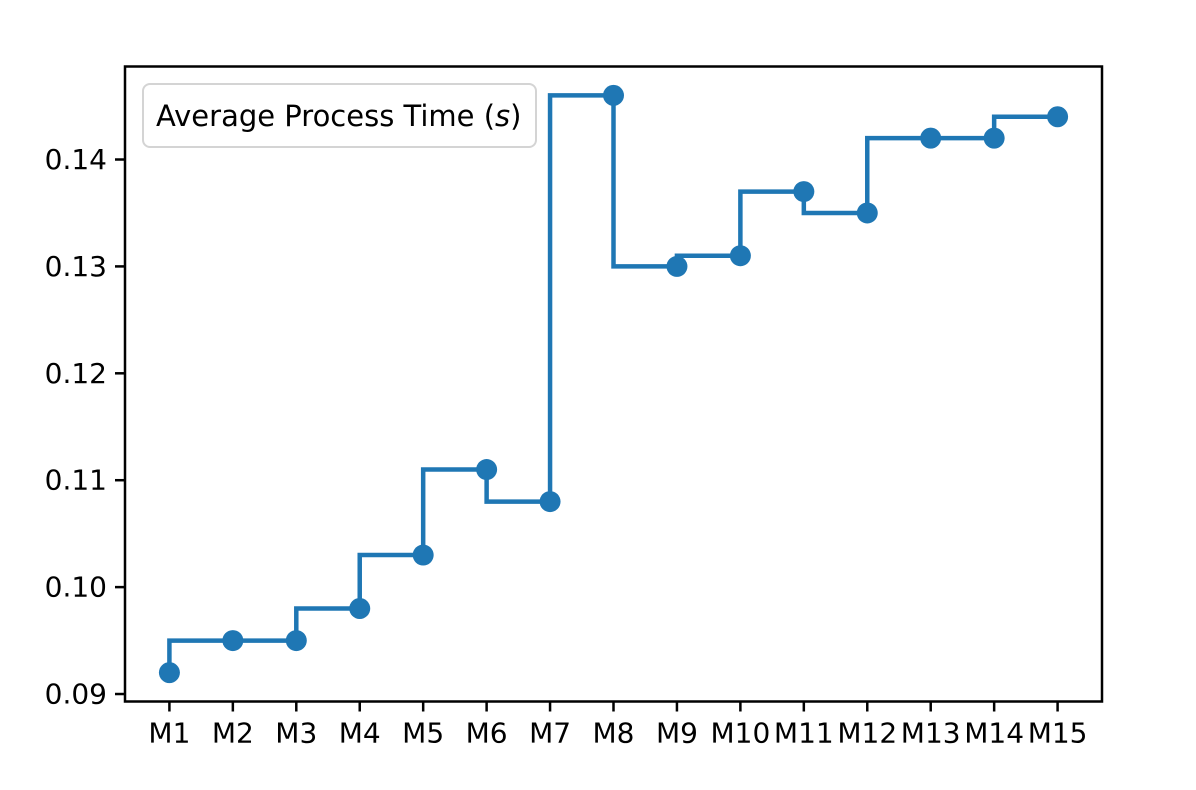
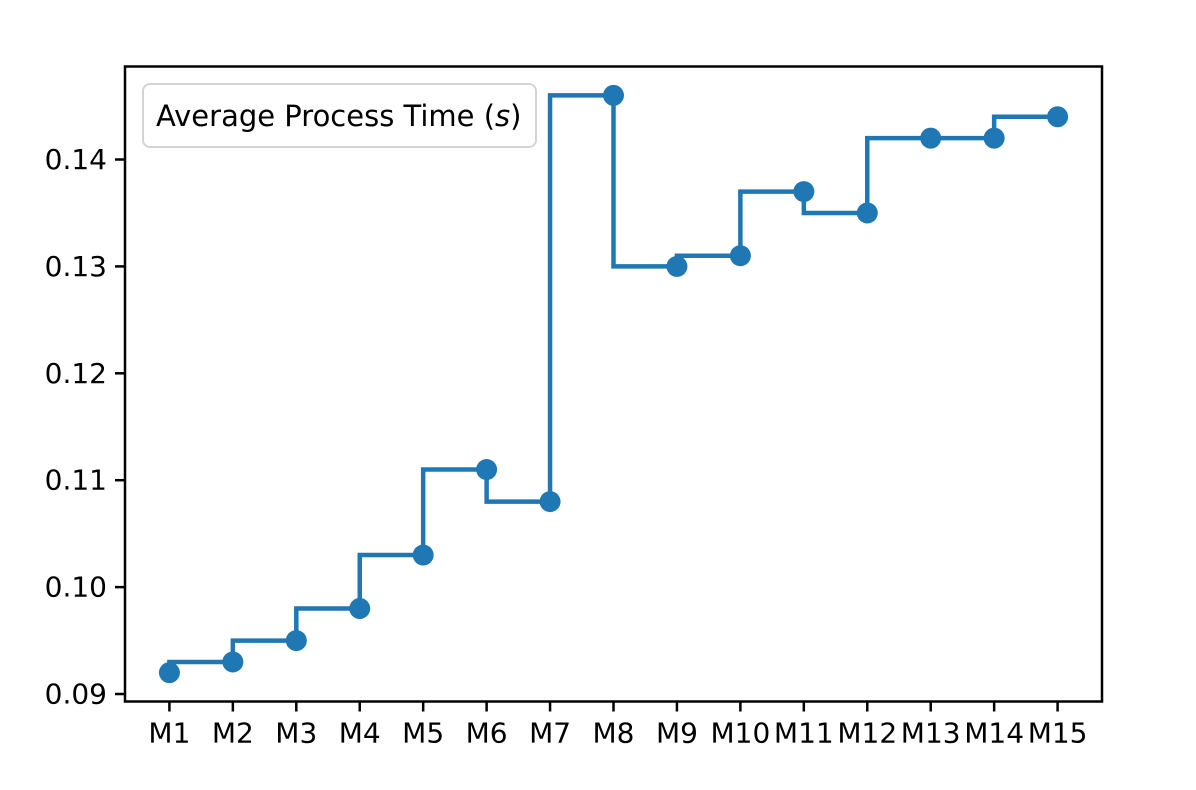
M2: 0.095 -> 0.093
